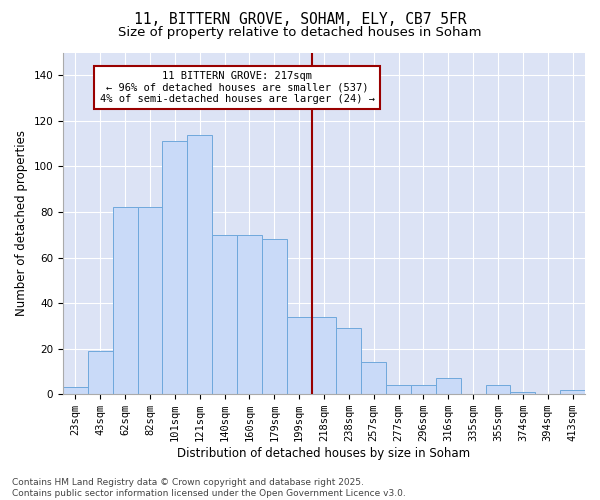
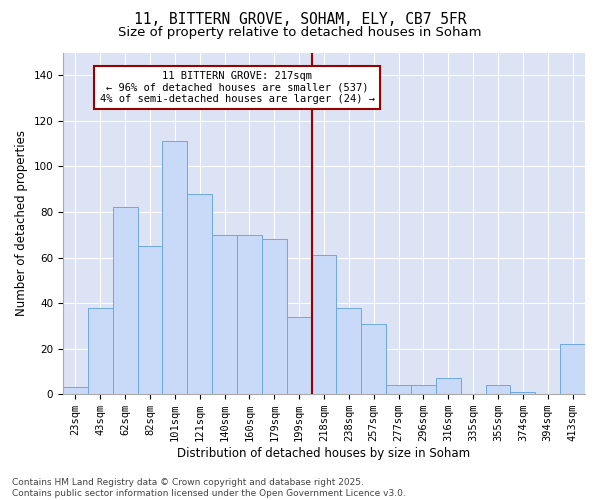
43sqm: 19 -> 38
82sqm: 82 -> 65
121sqm: 114 -> 88
218sqm: 34 -> 61
238sqm: 29 -> 38
257sqm: 14 -> 31
413sqm: 2 -> 22
